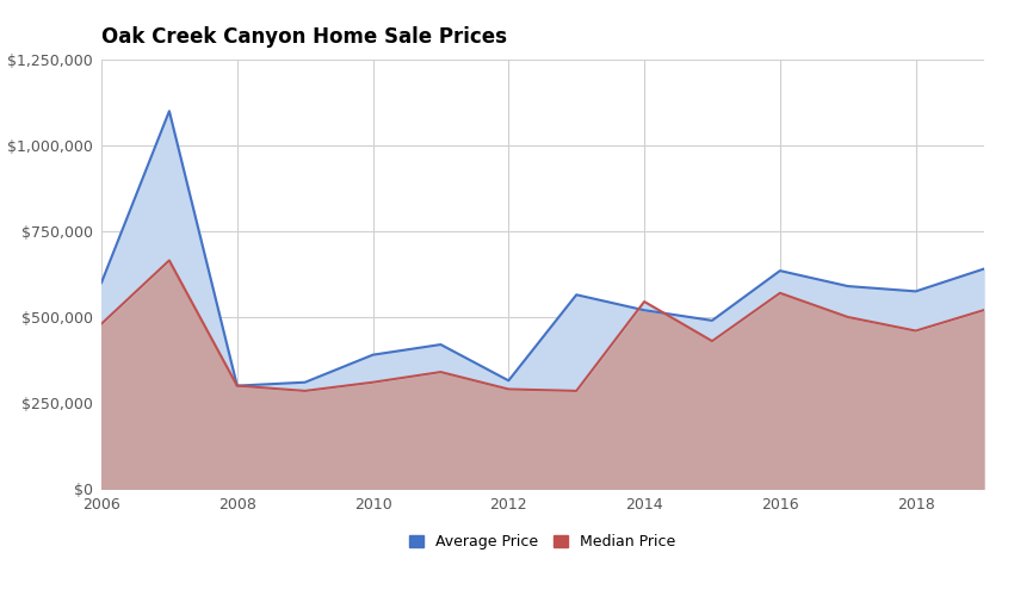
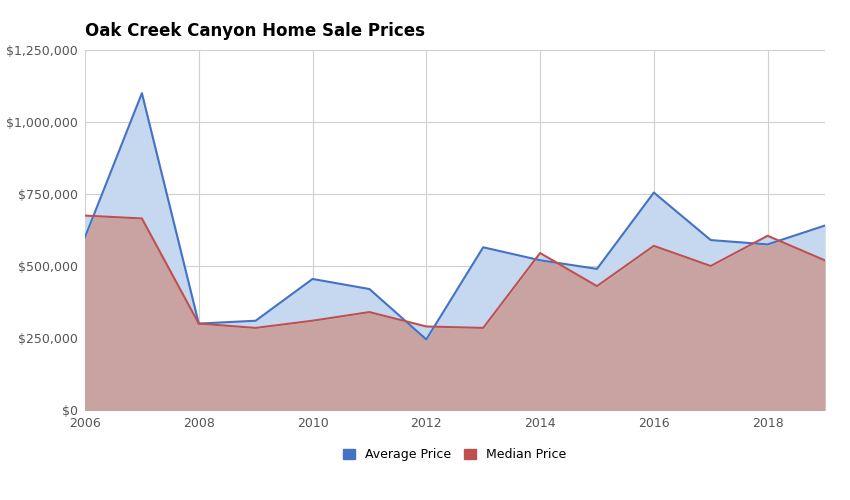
Median Price/2006: $480,000 -> $675,000
Average Price/2010: $390,000 -> $455,000
Average Price/2012: $315,000 -> $245,000
Average Price/2016: $635,000 -> $755,000
Median Price/2018: $460,000 -> $605,000
